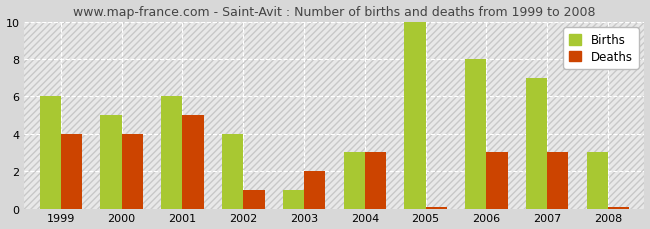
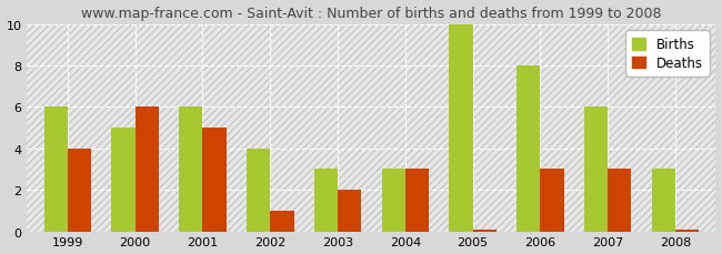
Deaths/2000: 4.0 -> 6.0
Births/2003: 1 -> 3
Births/2007: 7 -> 6
